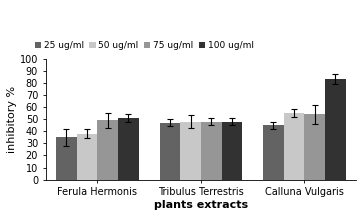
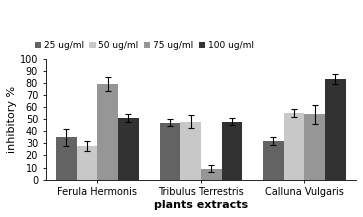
50 ug/ml/Ferula Hermonis: 38 -> 28
75 ug/ml/Ferula Hermonis: 49 -> 79
75 ug/ml/Tribulus Terrestris: 48 -> 9
25 ug/ml/Calluna Vulgaris: 45 -> 32
